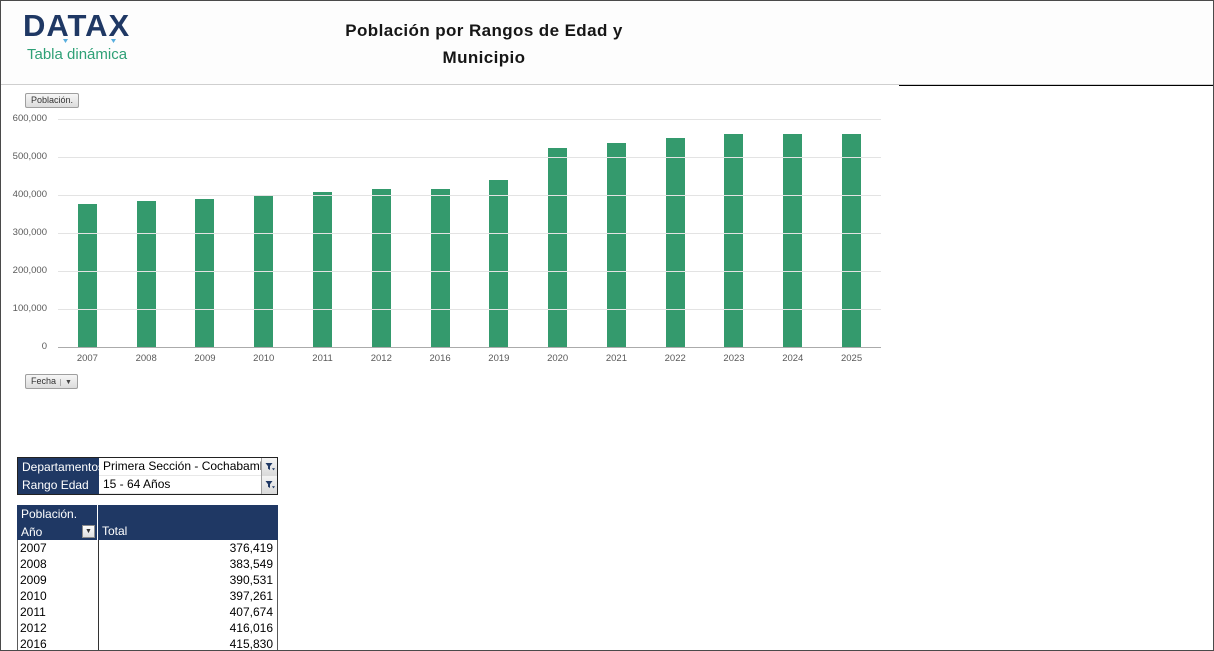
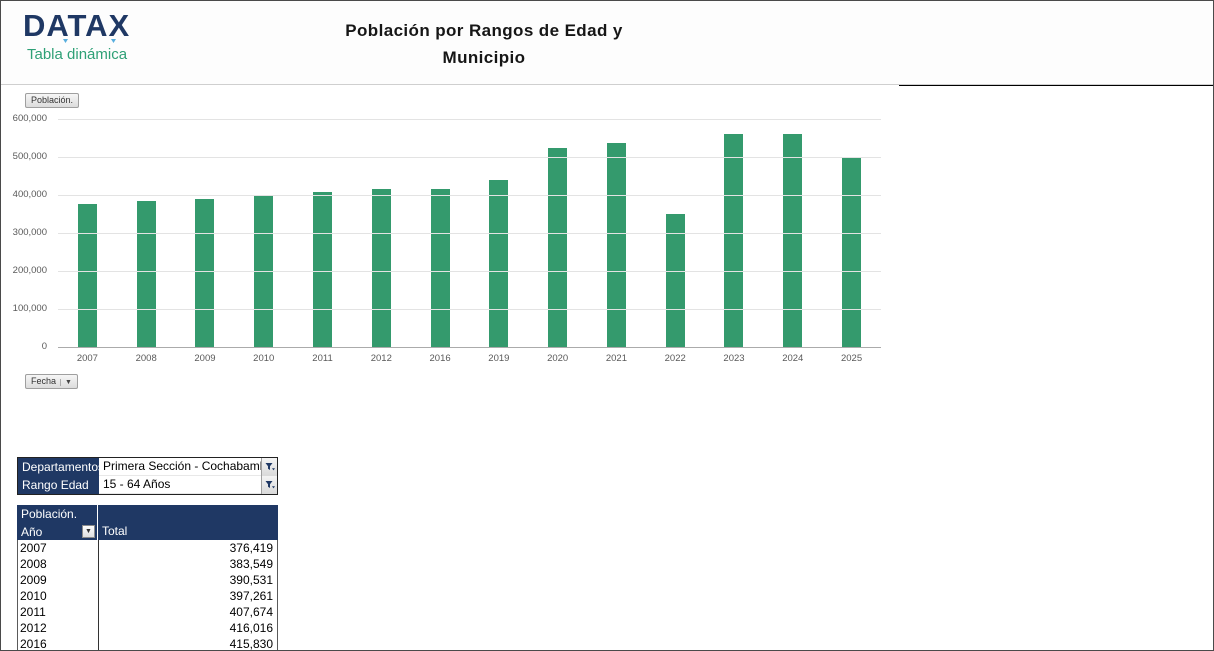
2022: 550000 -> 350000
2025: 560000 -> 500000
